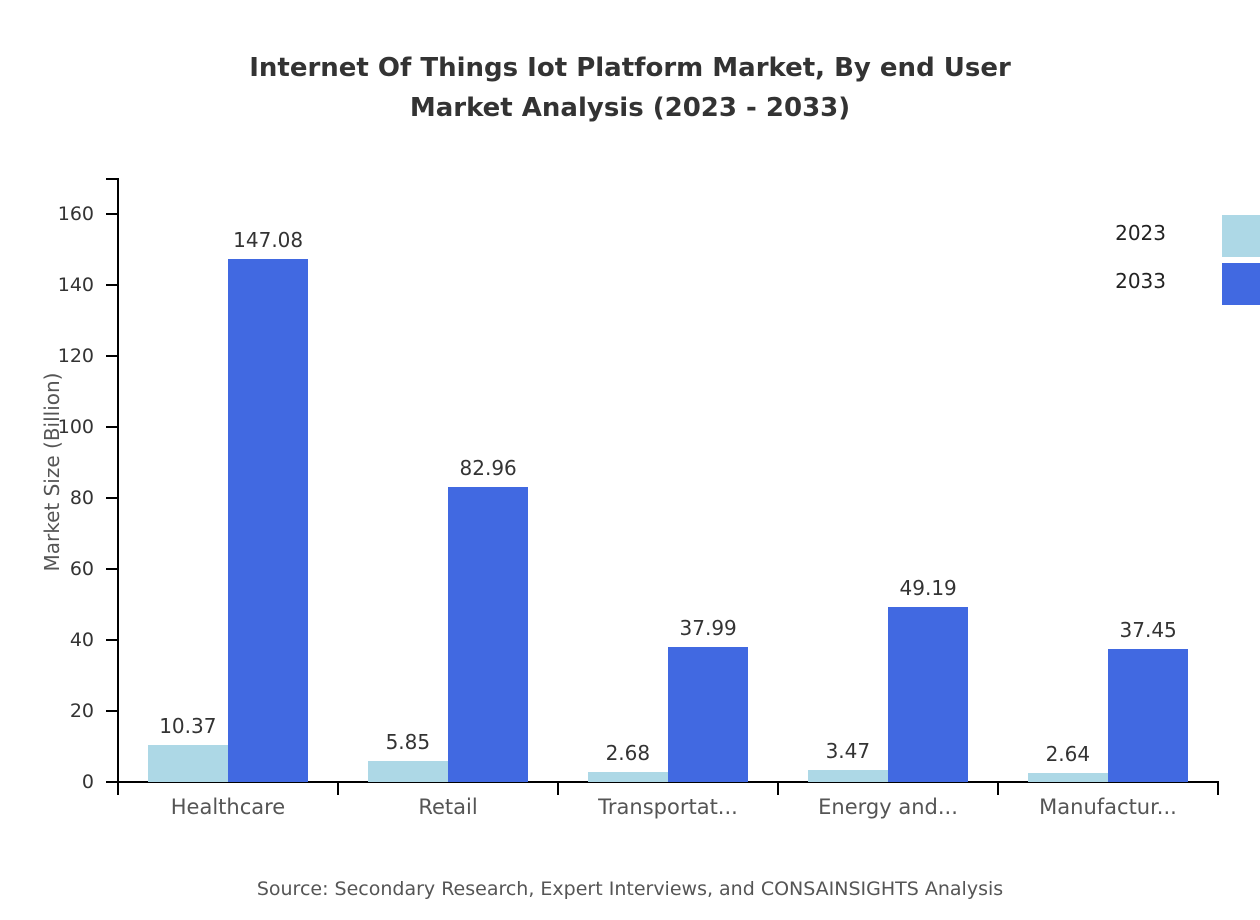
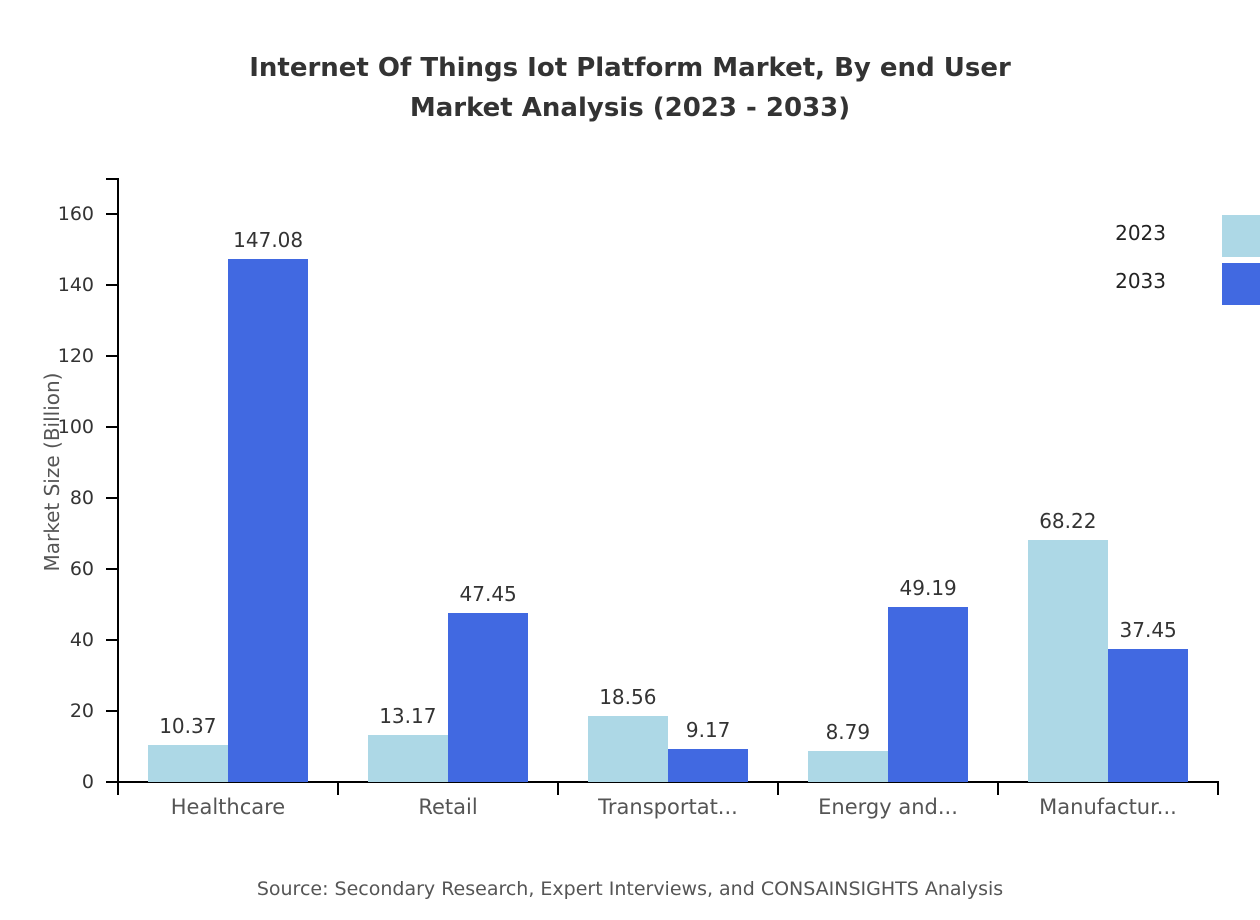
2023/Retail: 5.85 -> 13.17
2033/Retail: 82.96 -> 47.45
2023/Transportat...: 2.68 -> 18.56
2033/Transportat...: 37.99 -> 9.17
2023/Energy and...: 3.47 -> 8.79
2023/Manufactur...: 2.64 -> 68.22
